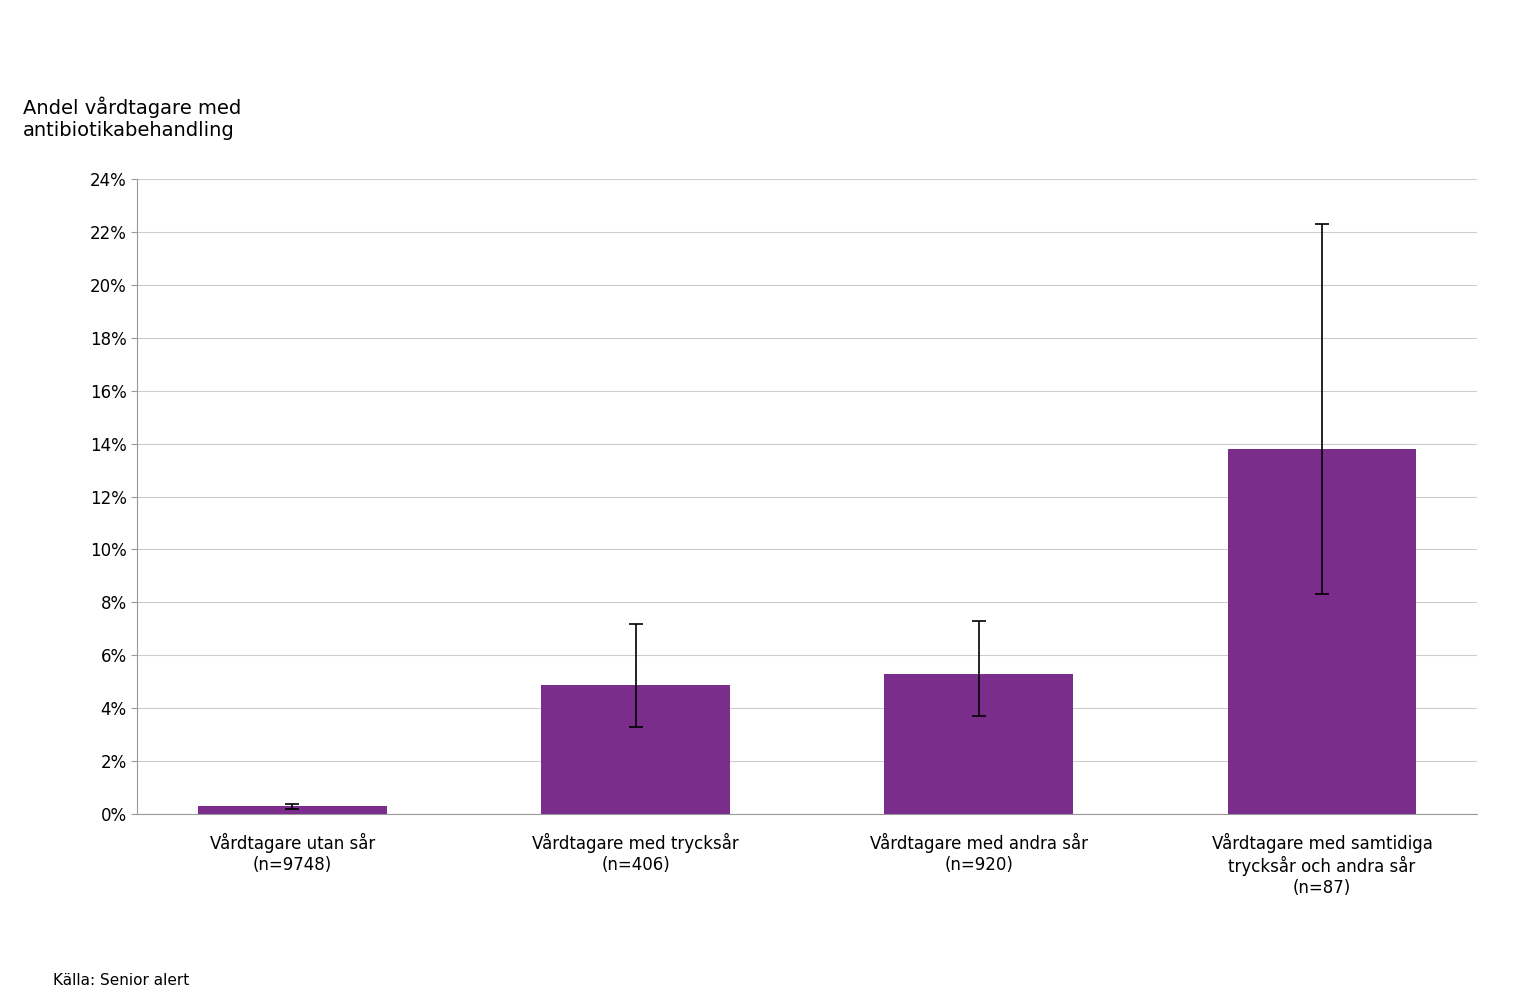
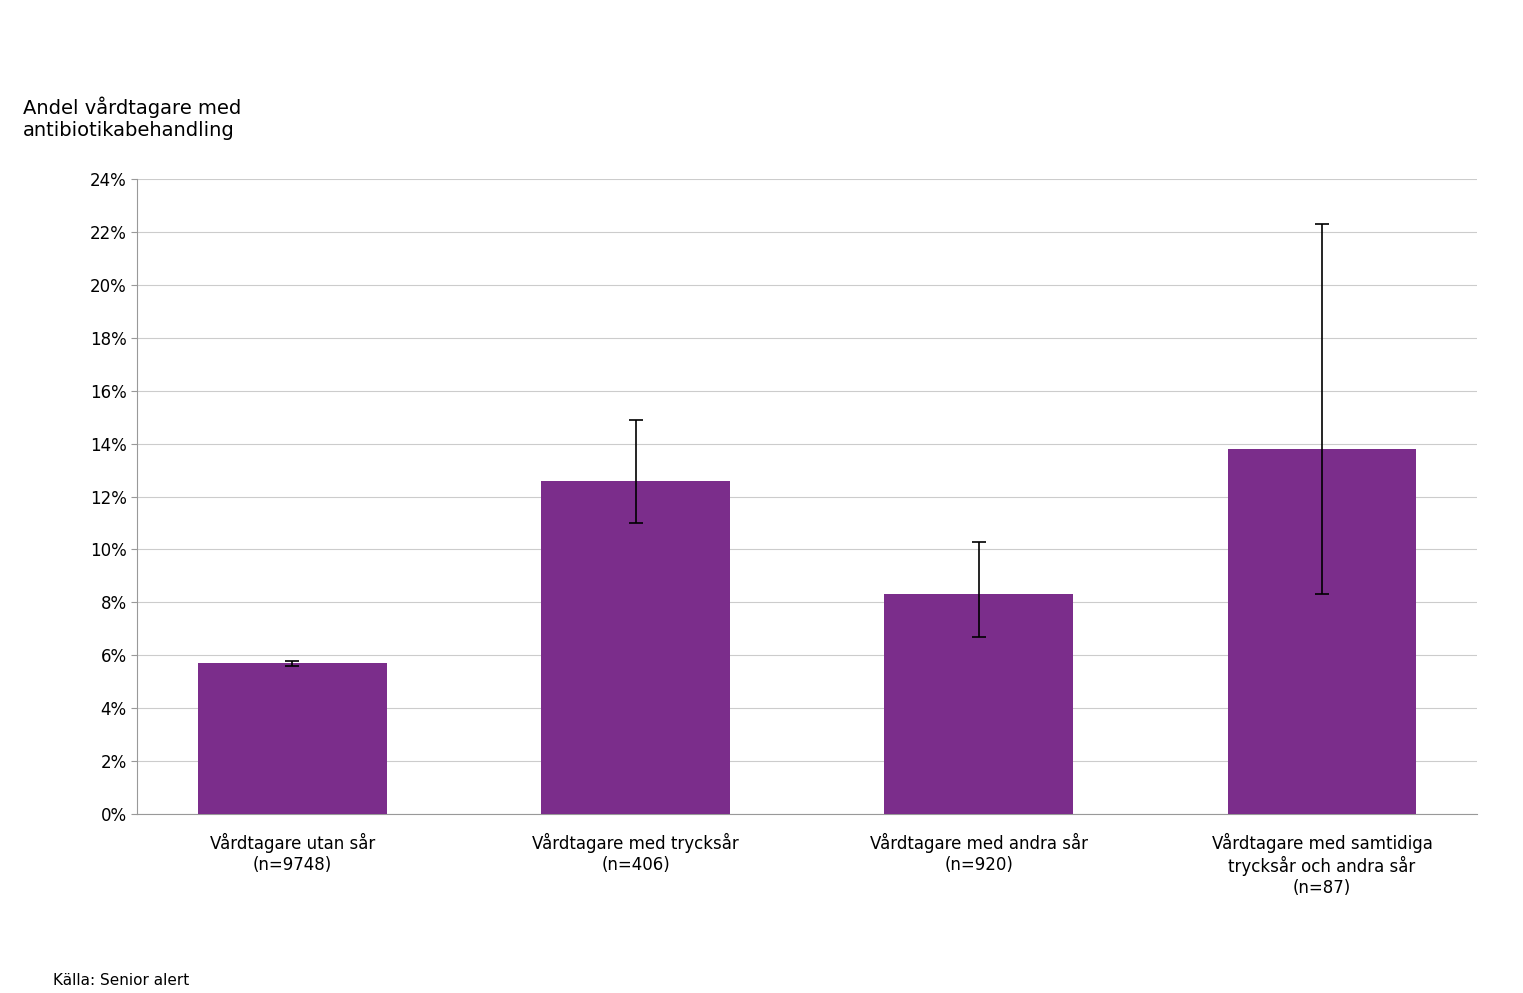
Vårdtagare utan sår (n=9748): 0.3% -> 5.7%
Vårdtagare med trycksår (n=406): 4.9% -> 12.6%
Vårdtagare med andra sår (n=920): 5.3% -> 8.3%
